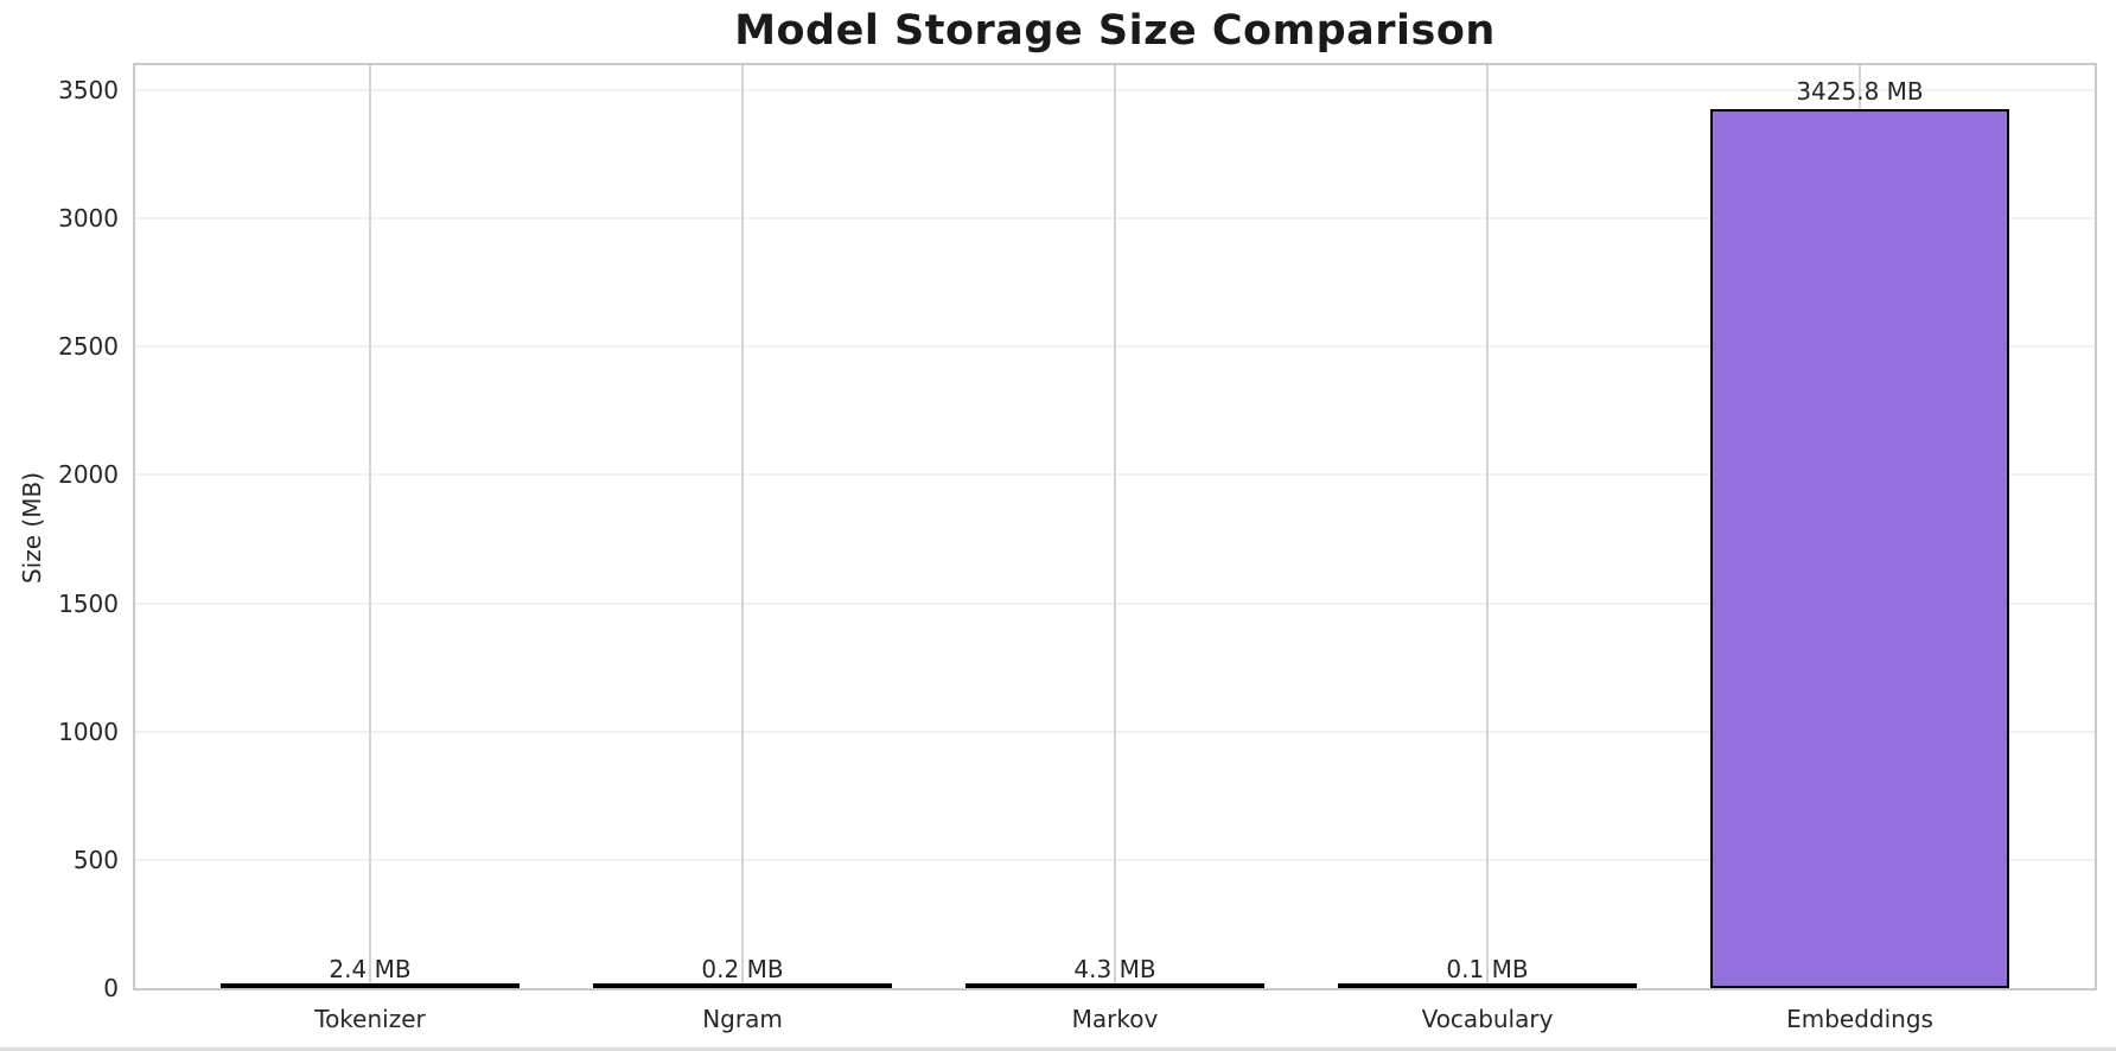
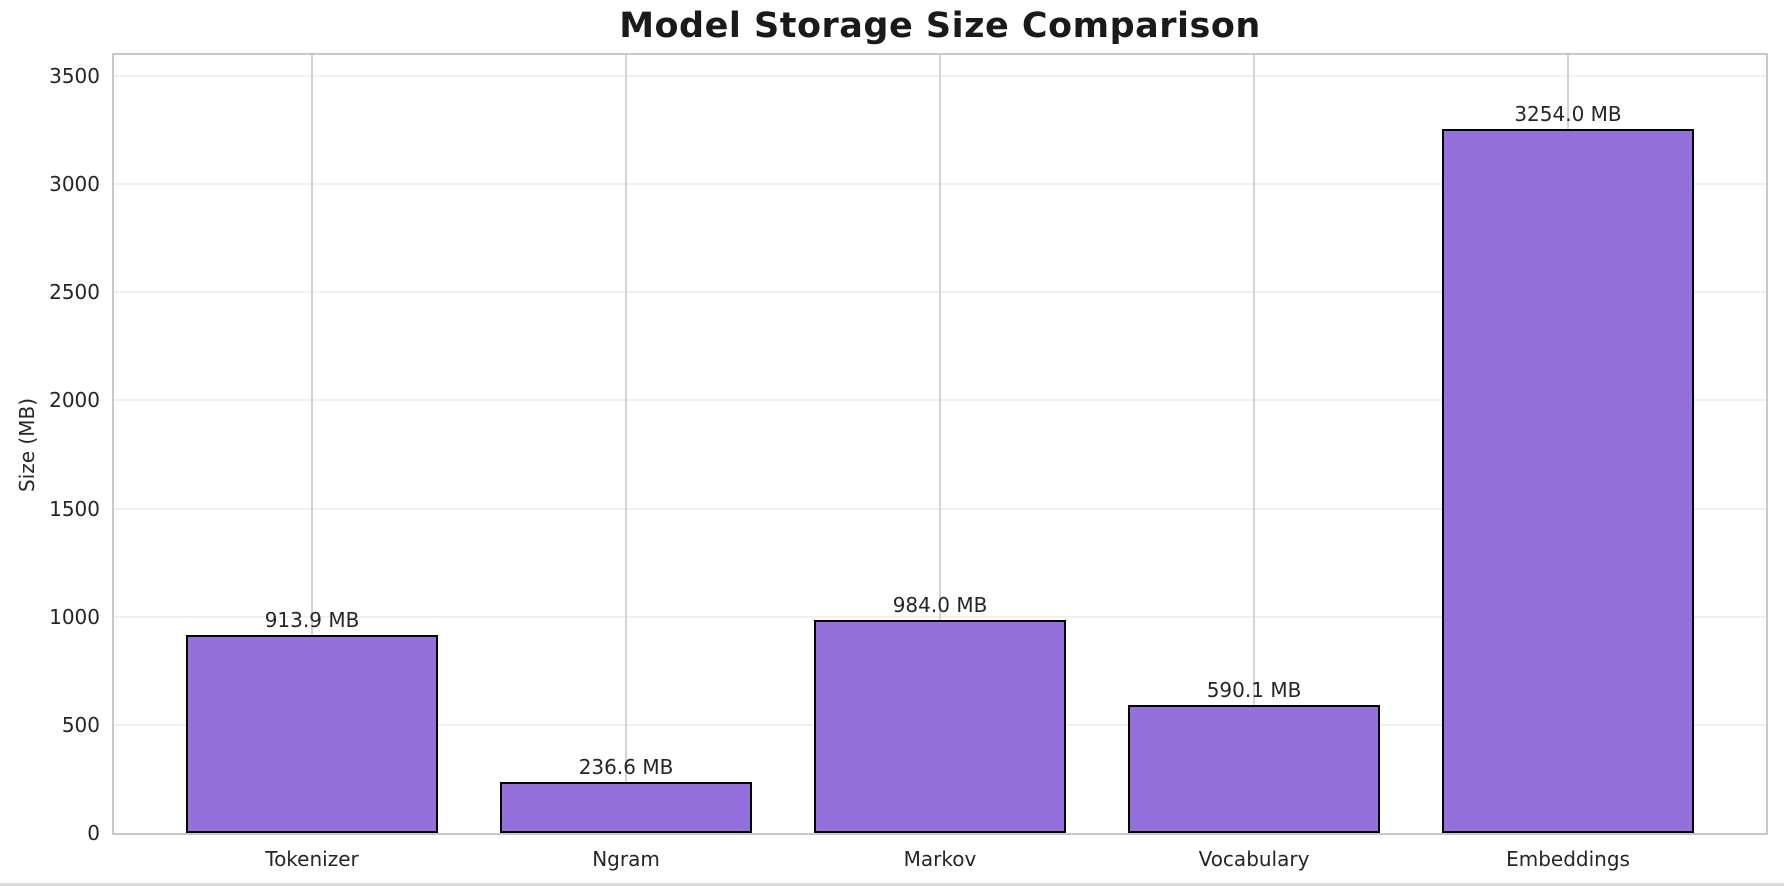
Tokenizer: 2.4 -> 913.9
Ngram: 0.2 -> 236.6
Markov: 4.3 -> 984.0
Vocabulary: 0.1 -> 590.1
Embeddings: 3425.8 -> 3254.0
